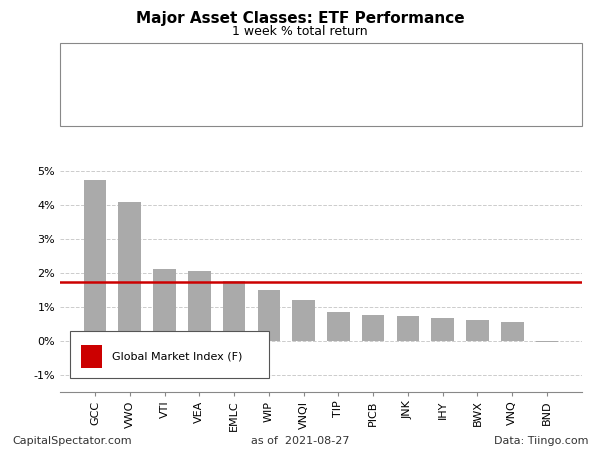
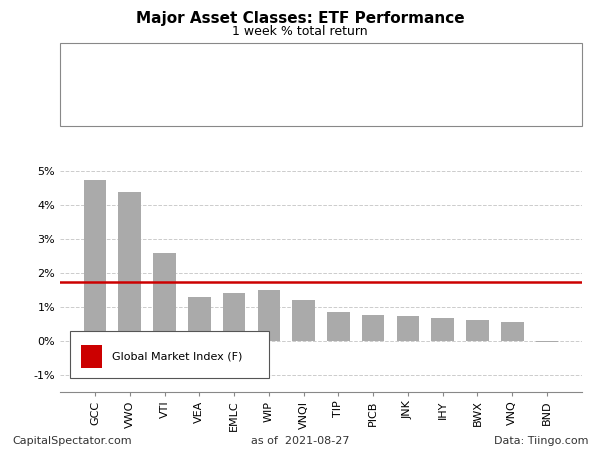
VWO: 4.10% -> 4.40%
VTI: 2.10% -> 2.60%
VEA: 2.05% -> 1.30%
EMLC: 1.75% -> 1.40%
